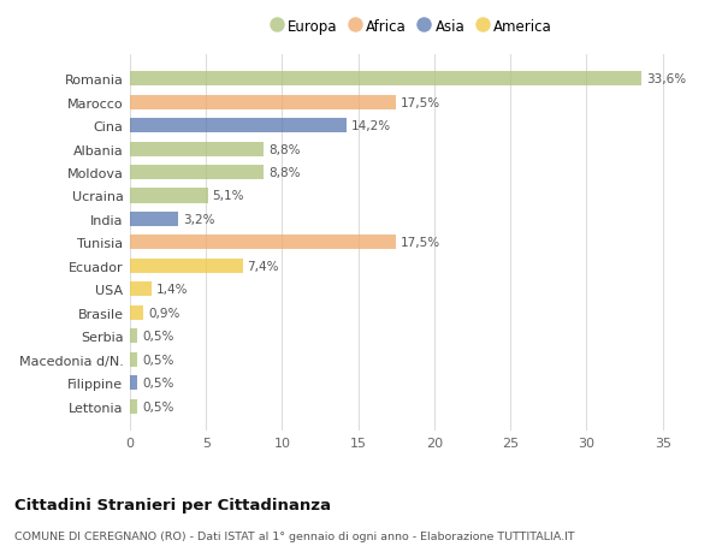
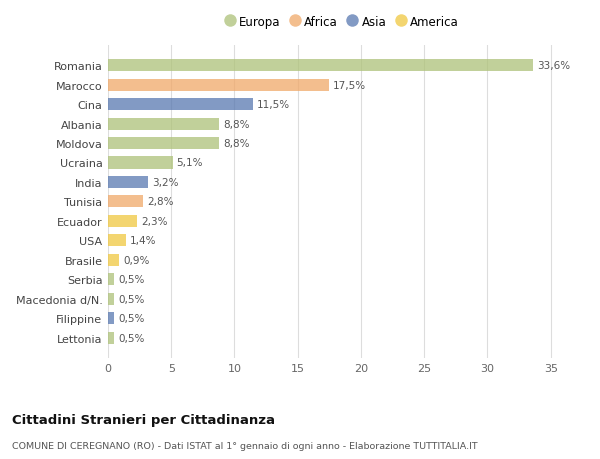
Cina: 14,2% -> 11,5%
Tunisia: 17,5% -> 2,8%
Ecuador: 7,4% -> 2,3%
